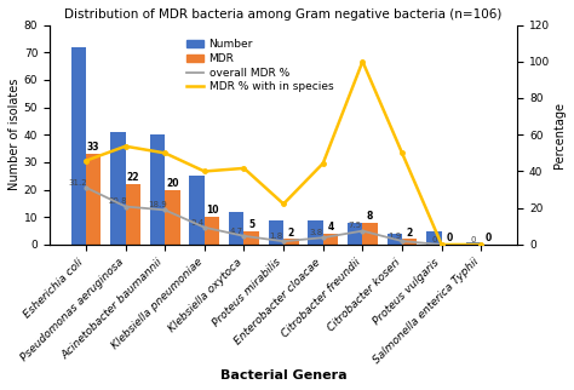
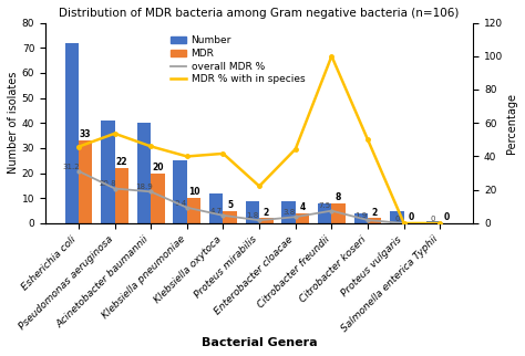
MDR % with in species/Acinetobacter baumannii: 50 -> 46
